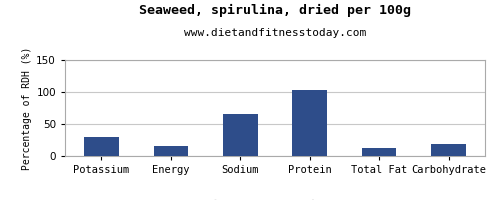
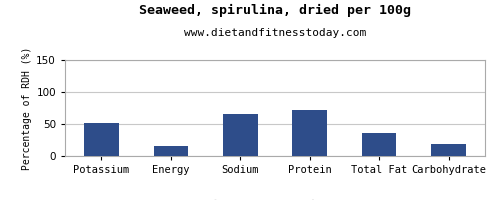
Potassium: 30 -> 52
Protein: 103 -> 72
Total Fat: 12 -> 36
